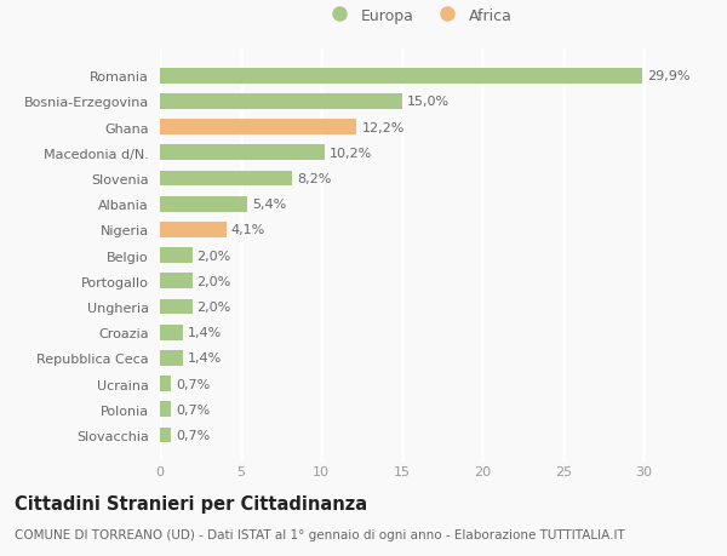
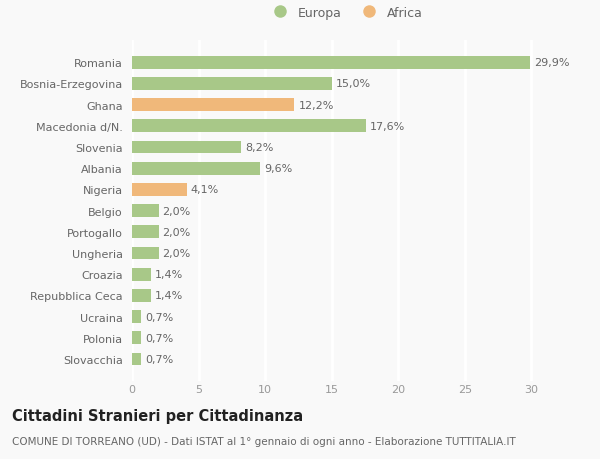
Macedonia d/N.: 10,2% -> 17,6%
Albania: 5,4% -> 9,6%
